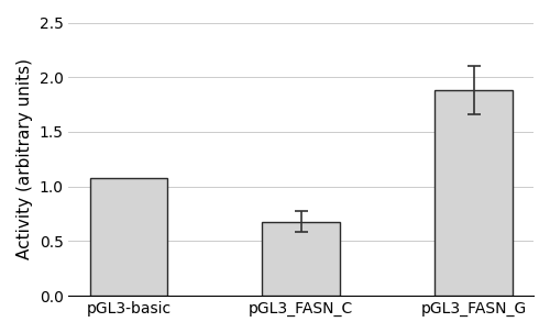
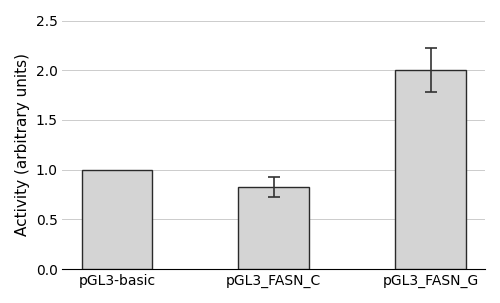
pGL3-basic: 1.08 -> 1.00
pGL3_FASN_C: 0.68 -> 0.83
pGL3_FASN_G: 1.88 -> 2.00
